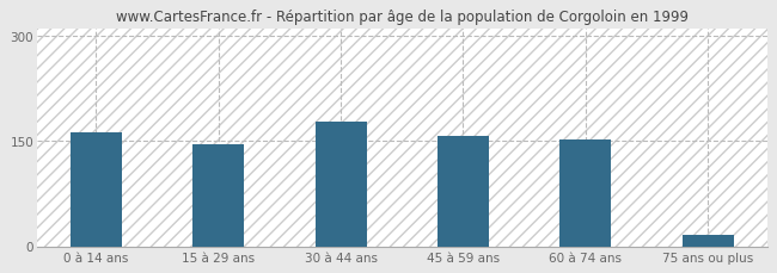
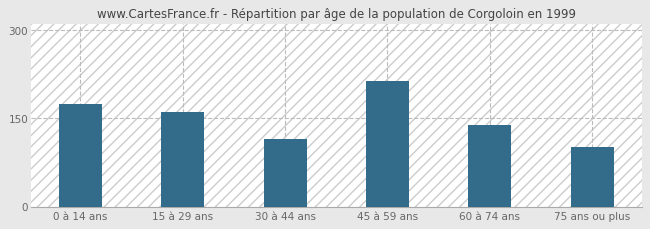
0 à 14 ans: 163 -> 174
15 à 29 ans: 146 -> 160
30 à 44 ans: 178 -> 114
45 à 59 ans: 157 -> 214
60 à 74 ans: 153 -> 138
75 ans ou plus: 16 -> 102
